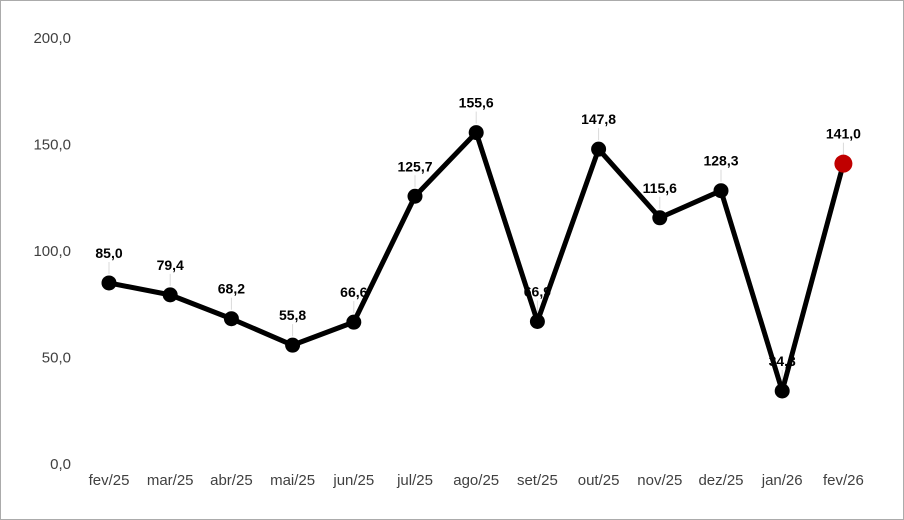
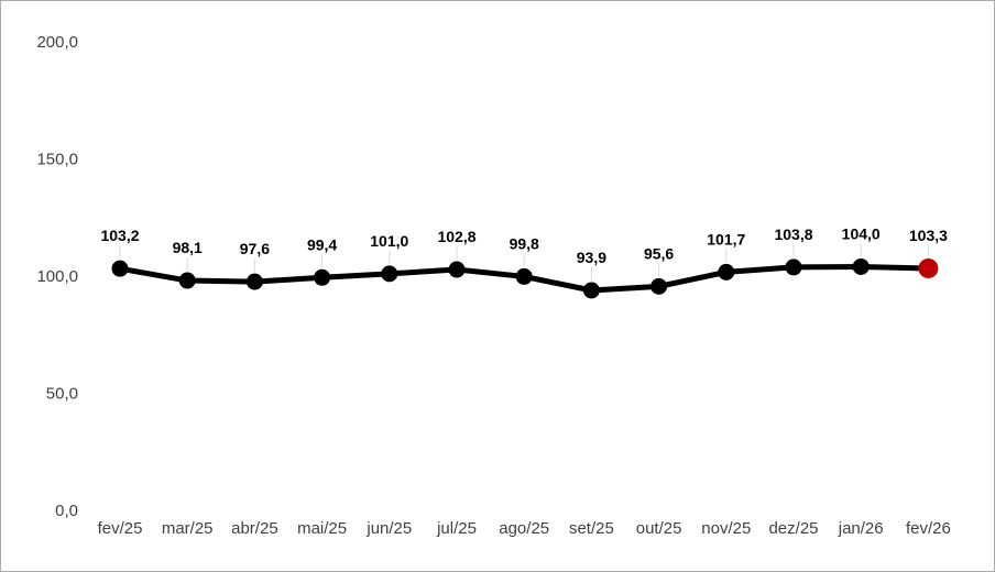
fev/25: 85,0 -> 103,2
mar/25: 79,4 -> 98,1
abr/25: 68,2 -> 97,6
mai/25: 55,8 -> 99,4
jun/25: 66,6 -> 101,0
jul/25: 125,7 -> 102,8
ago/25: 155,6 -> 99,8
set/25: 66,9 -> 93,9
out/25: 147,8 -> 95,6
nov/25: 115,6 -> 101,7
dez/25: 128,3 -> 103,8
jan/26: 34,3 -> 104,0
fev/26: 141,0 -> 103,3
